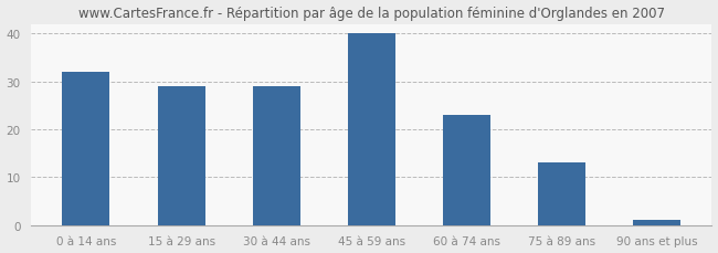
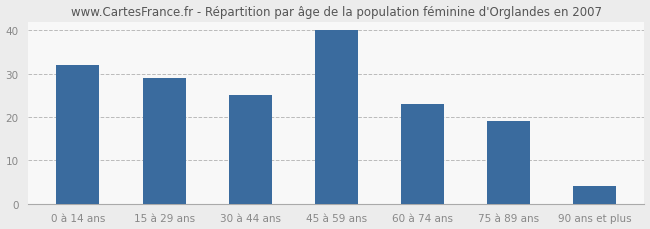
30 à 44 ans: 29 -> 25
75 à 89 ans: 13 -> 19
90 ans et plus: 1 -> 4
